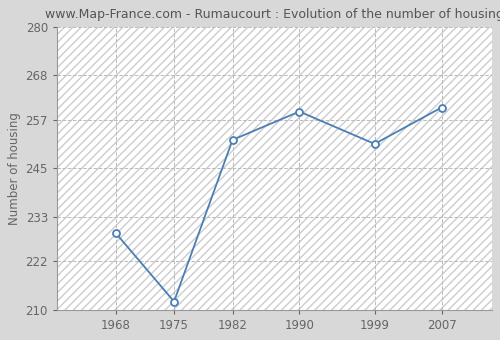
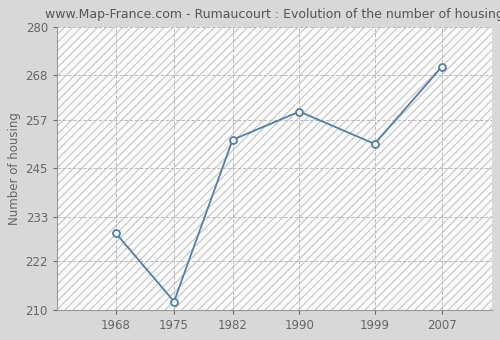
2007: 260 -> 270
